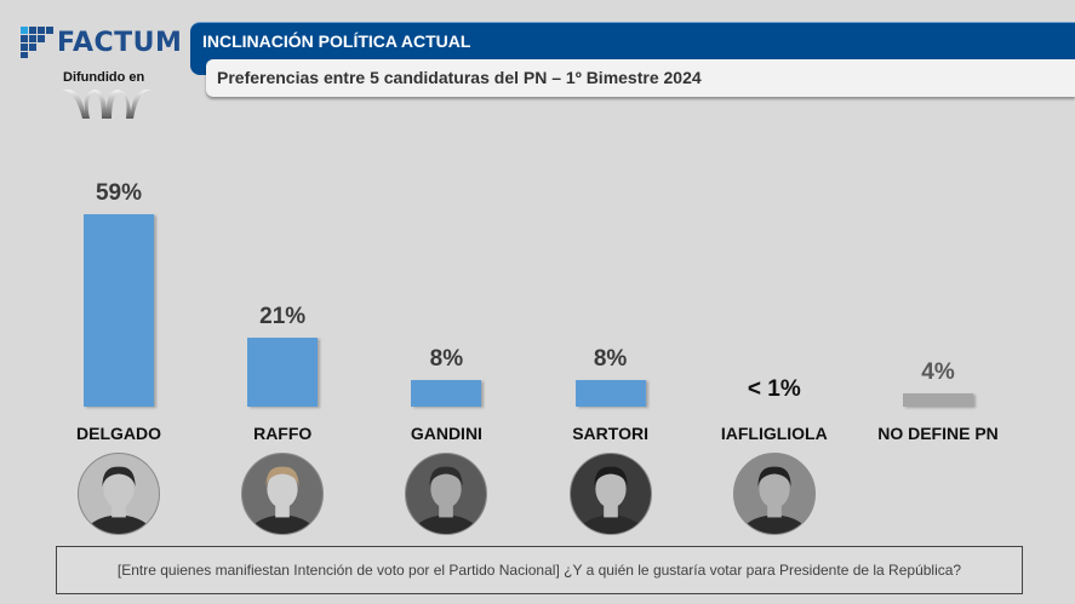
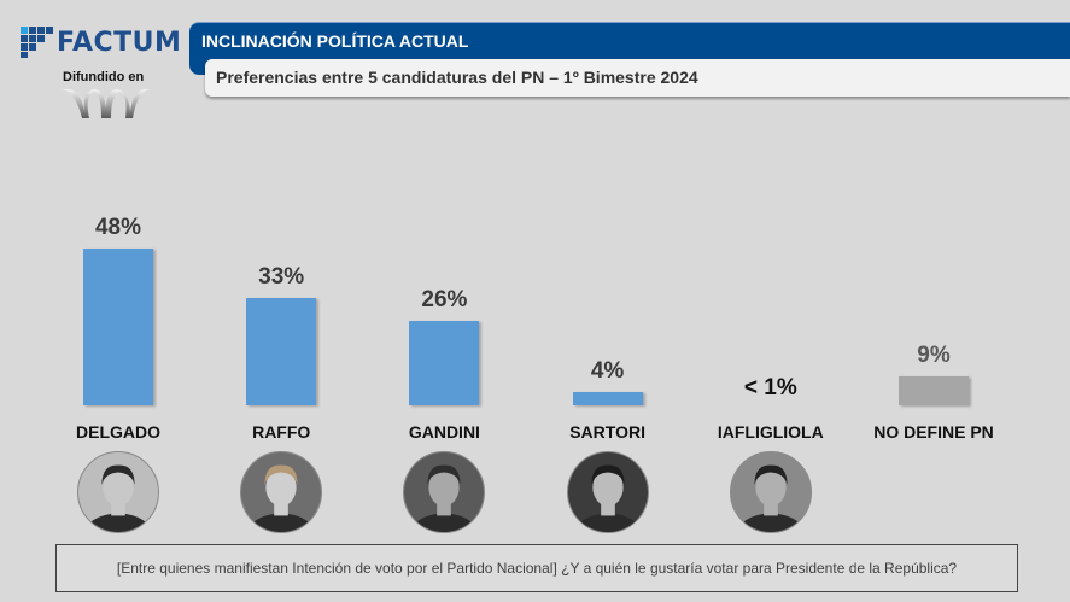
DELGADO: 59% -> 48%
RAFFO: 21% -> 33%
GANDINI: 8% -> 26%
SARTORI: 8% -> 4%
NO DEFINE PN: 4% -> 9%
